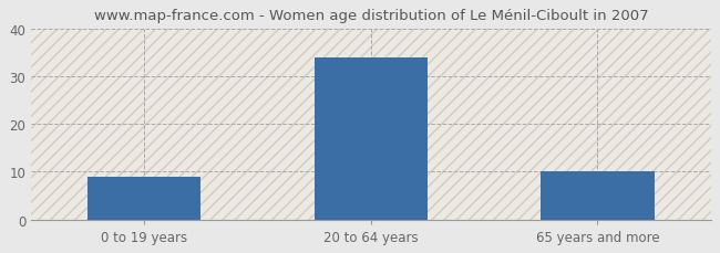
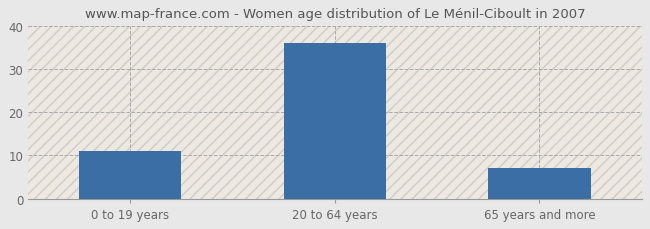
0 to 19 years: 9 -> 11
20 to 64 years: 34 -> 36
65 years and more: 10 -> 7
